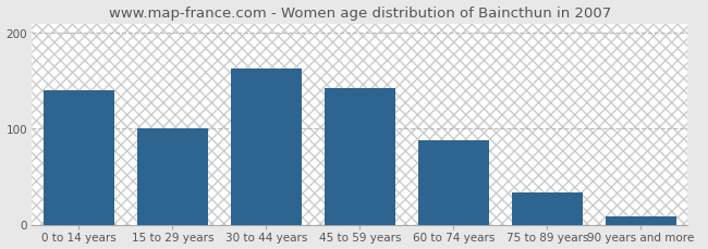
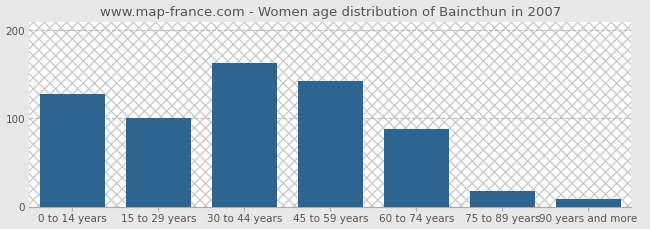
0 to 14 years: 140 -> 128
75 to 89 years: 33 -> 18
